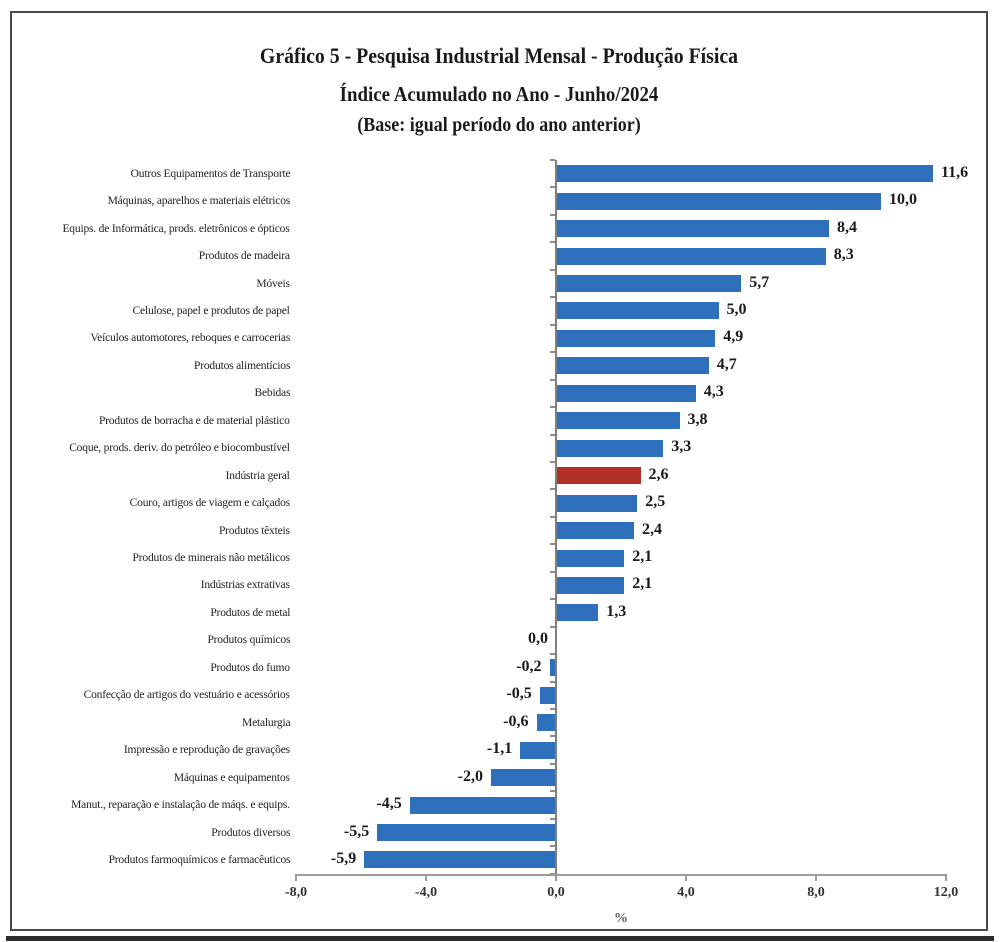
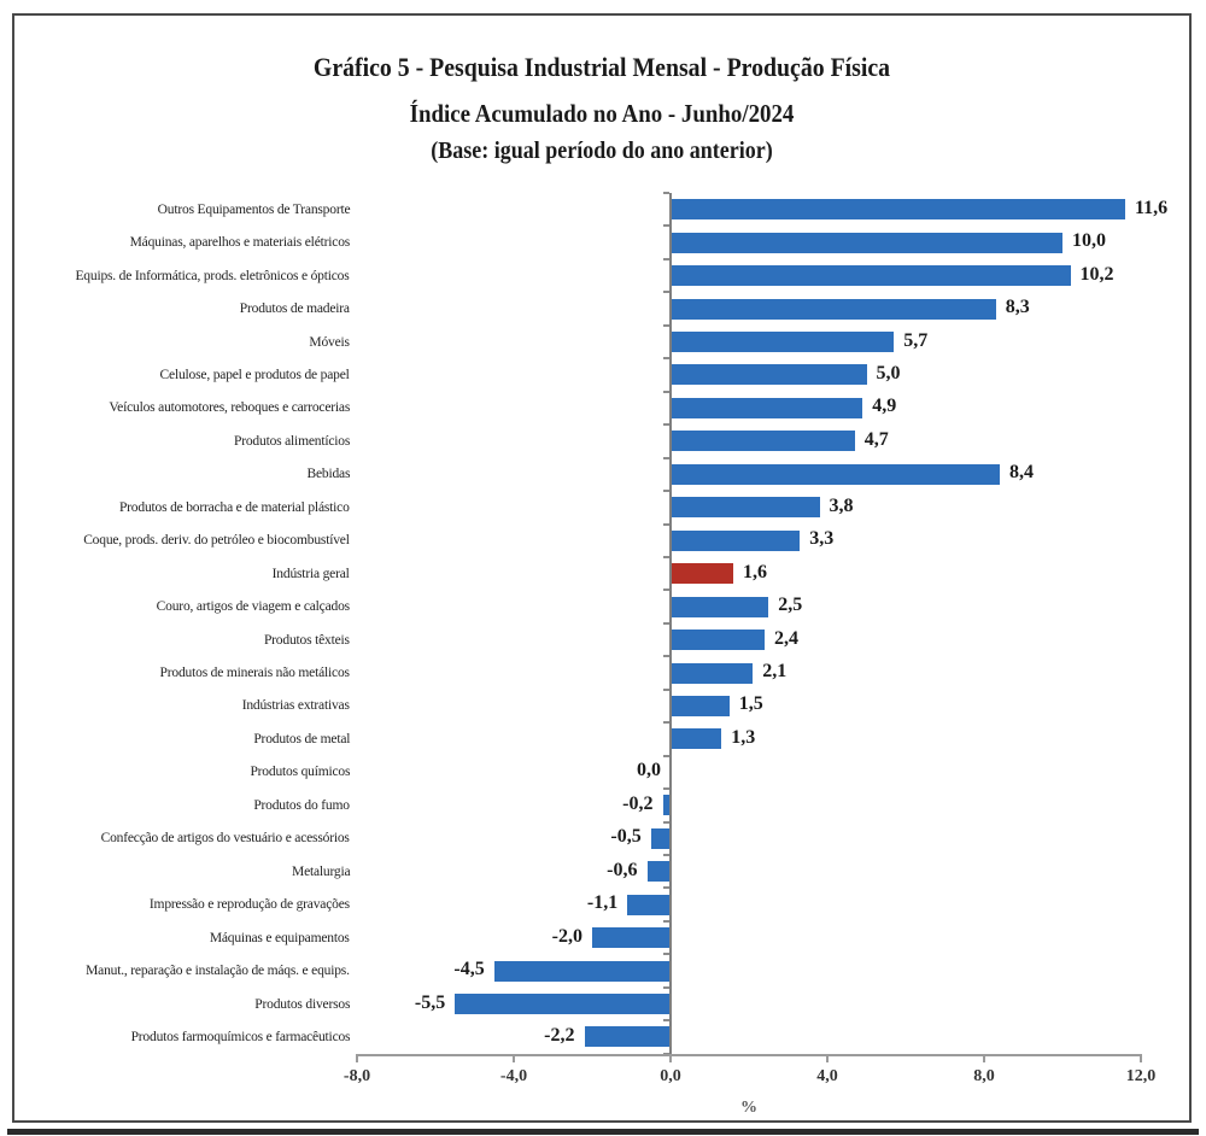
Equips. de Informática, prods. eletrônicos e ópticos: 8,4 -> 10,2
Bebidas: 4,3 -> 8,4
Indústria geral: 2,6 -> 1,6
Indústrias extrativas: 2,1 -> 1,5
Produtos farmoquímicos e farmacêuticos: -5,9 -> -2,2
